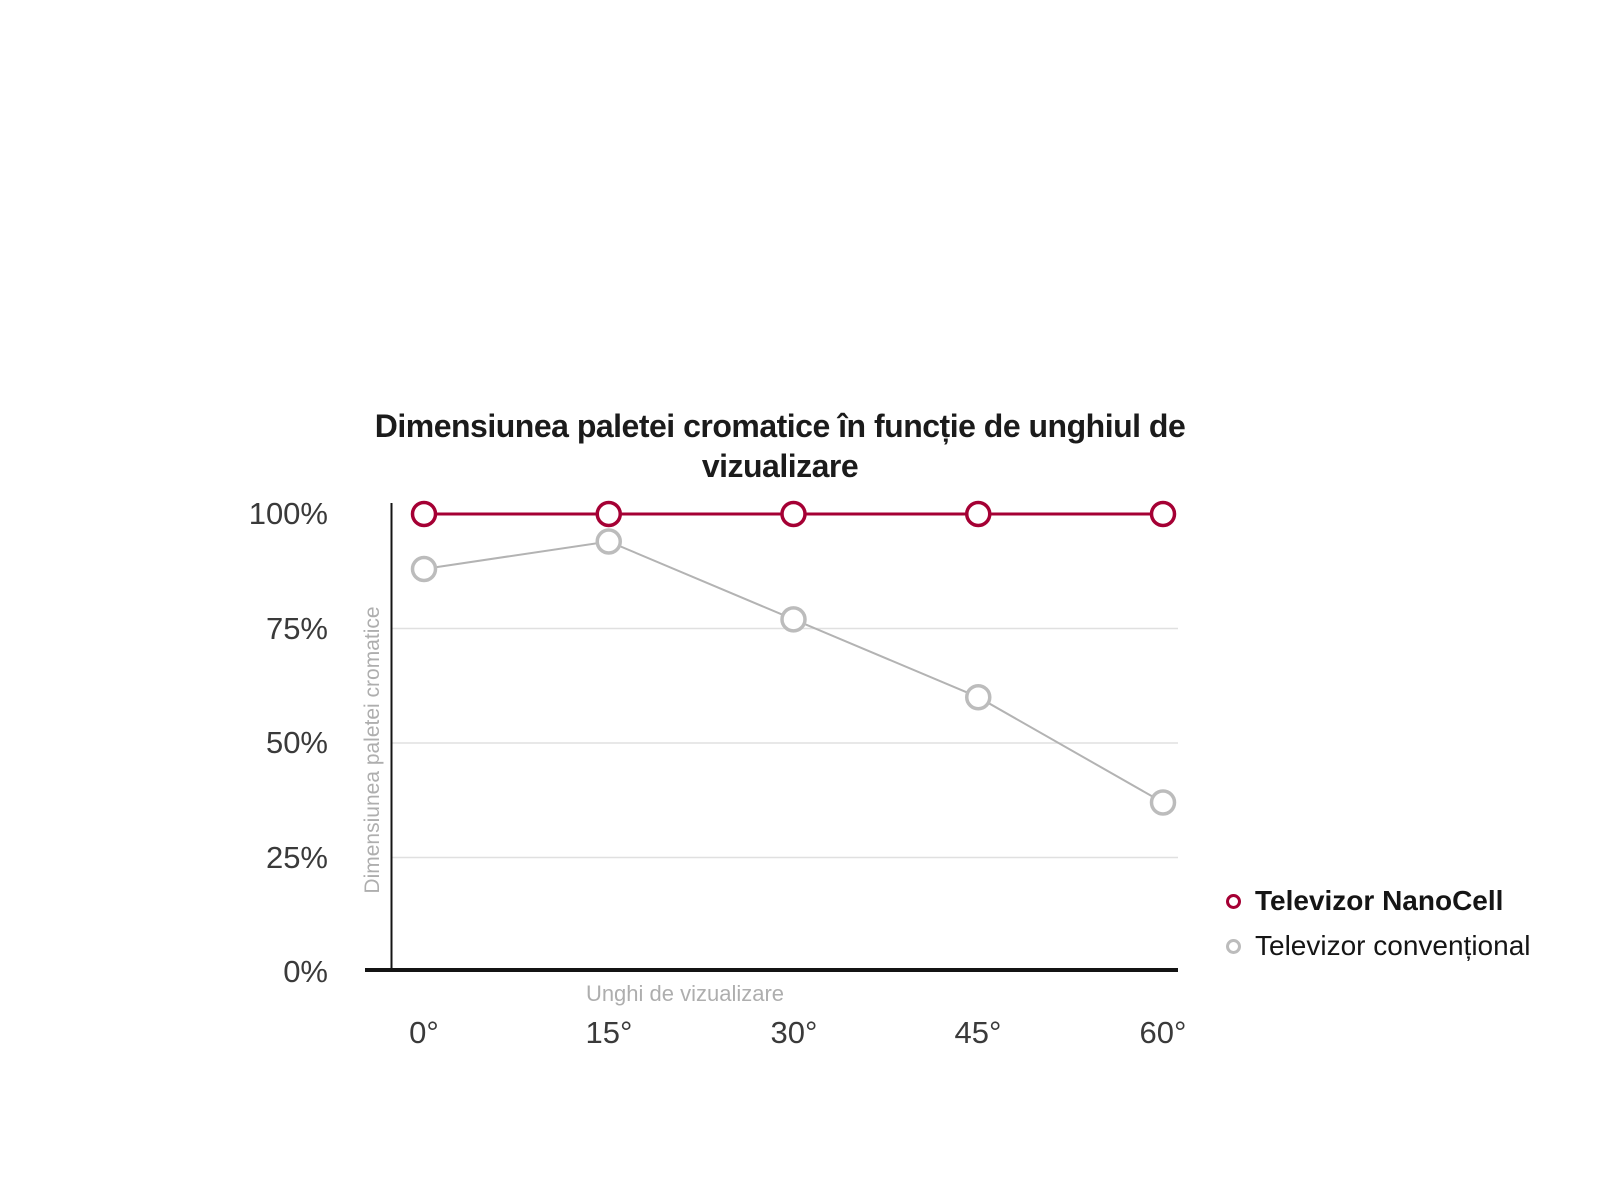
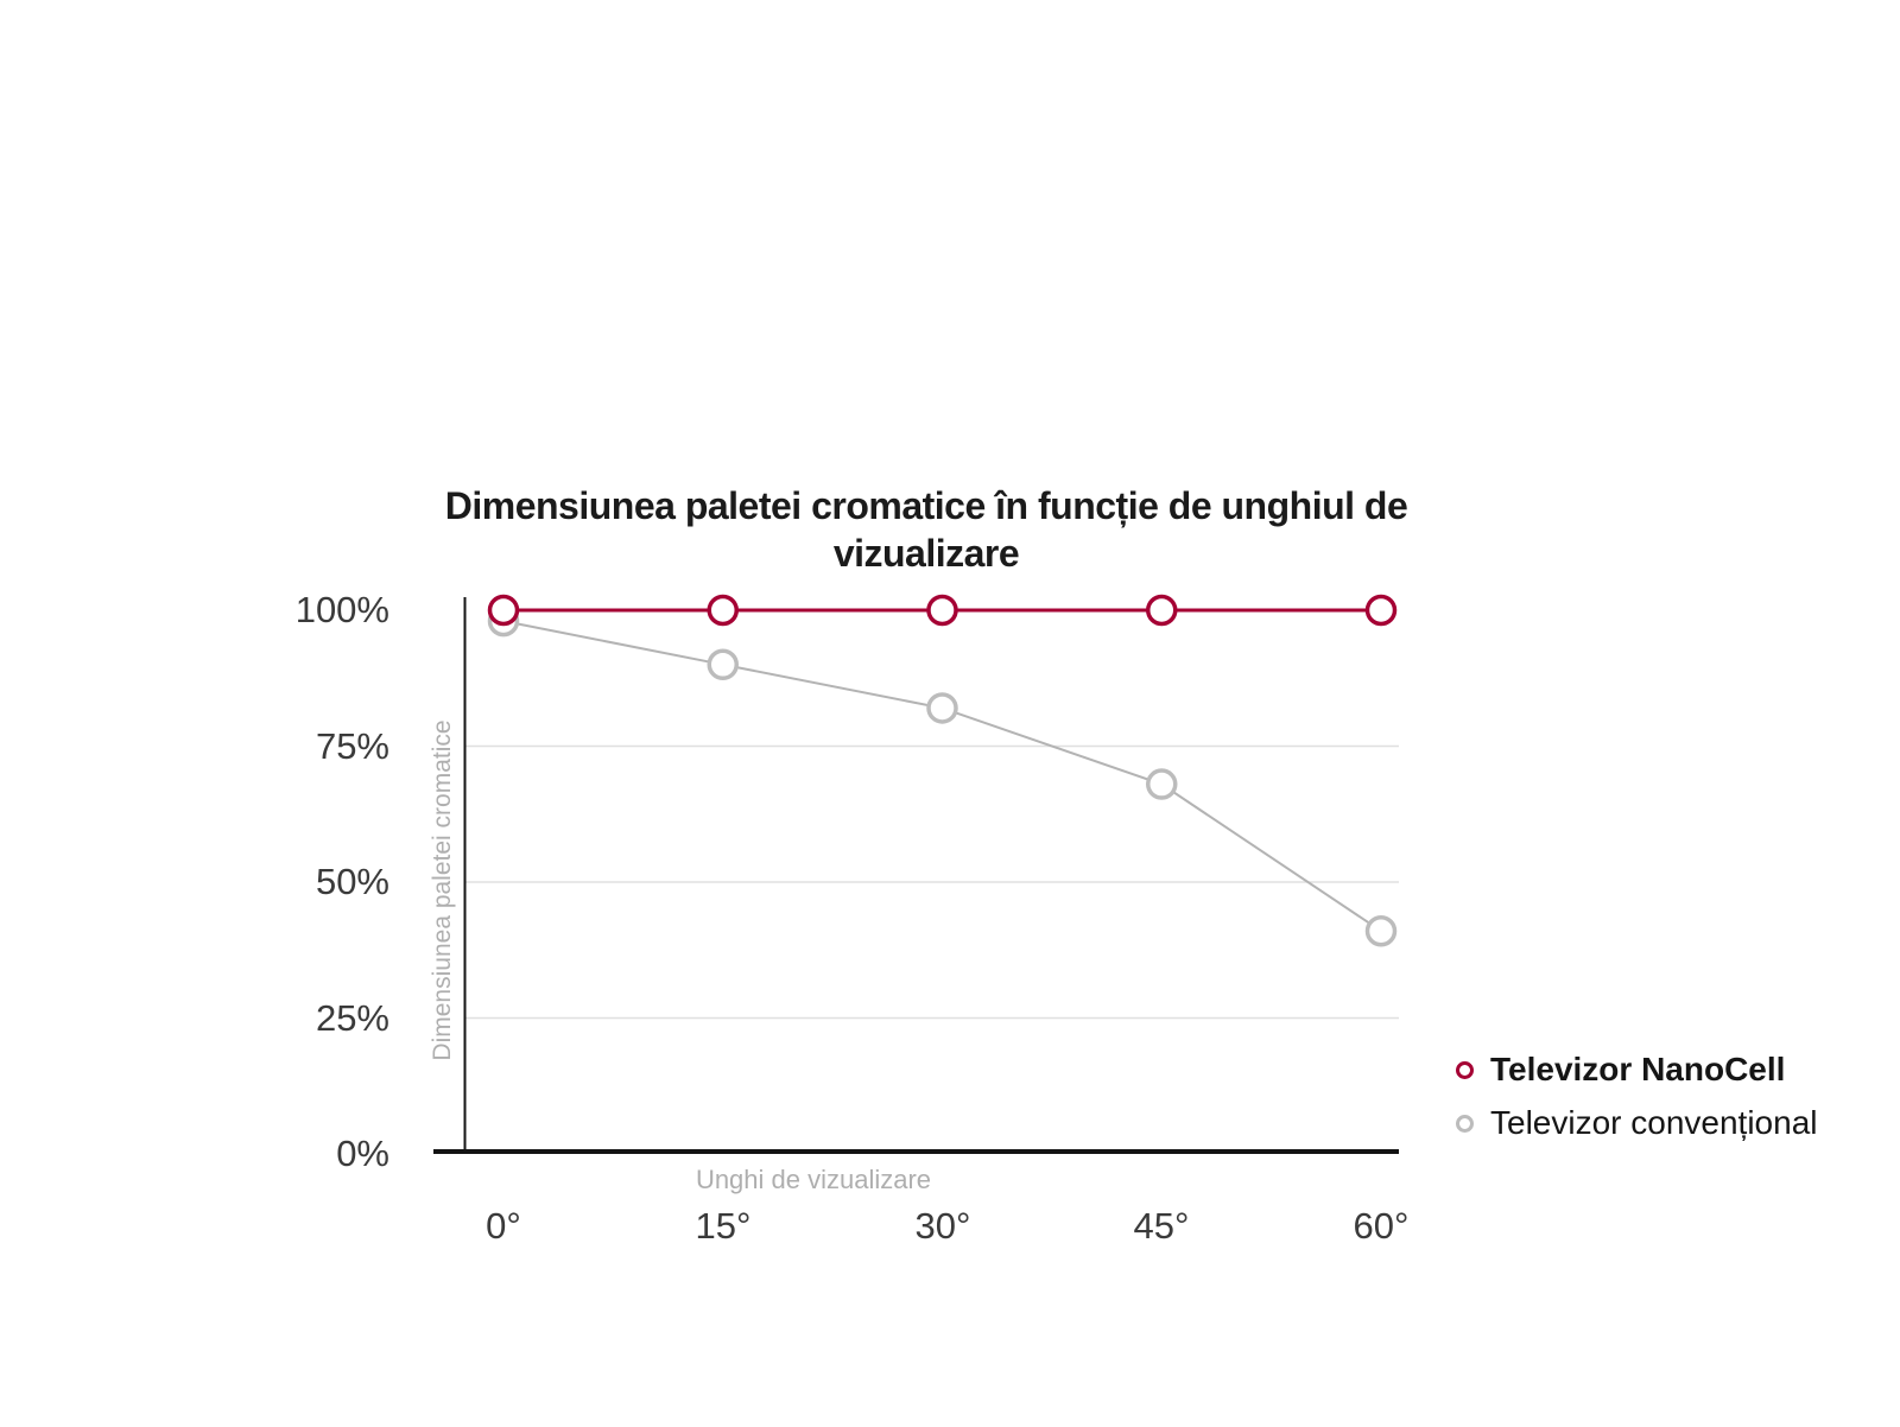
Televizor convențional/0°: 88% -> 98%
Televizor convențional/15°: 94% -> 90%
Televizor convențional/30°: 77% -> 82%
Televizor convențional/45°: 60% -> 68%
Televizor convențional/60°: 37% -> 41%
